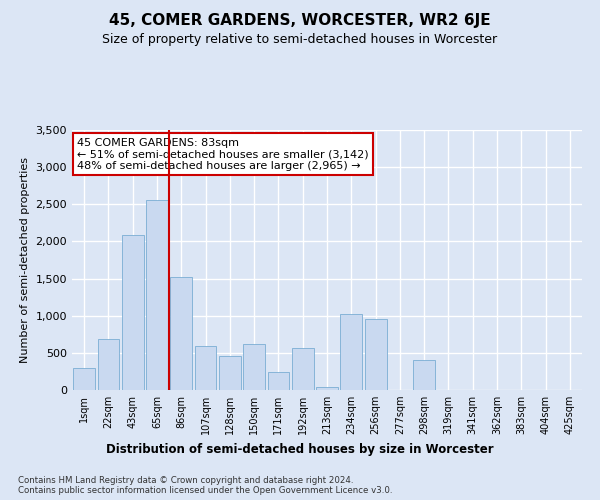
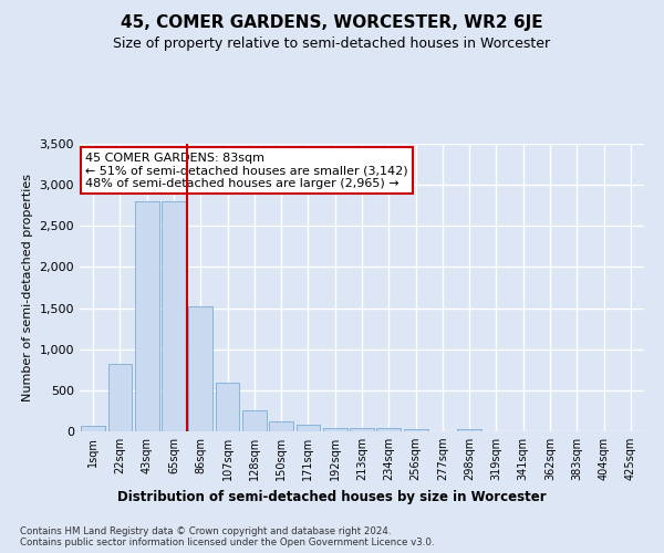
1sqm: 300 -> 70
22sqm: 680 -> 820
43sqm: 2,080 -> 2,800
65sqm: 2,560 -> 2,800
128sqm: 460 -> 250
150sqm: 620 -> 120
171sqm: 240 -> 80
192sqm: 560 -> 40
234sqm: 1,020 -> 40
256sqm: 960 -> 30
298sqm: 400 -> 30
